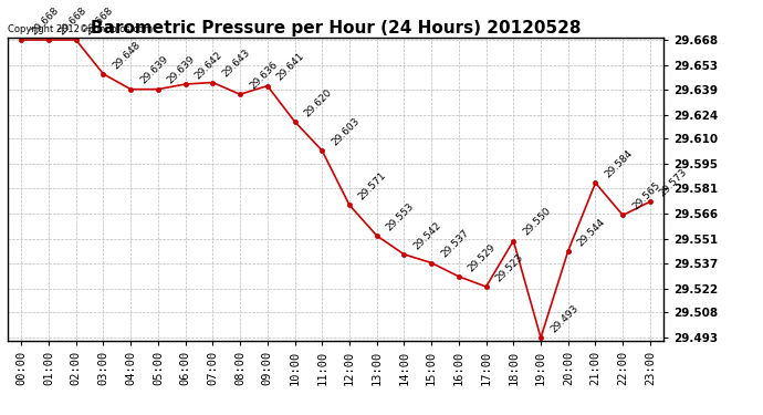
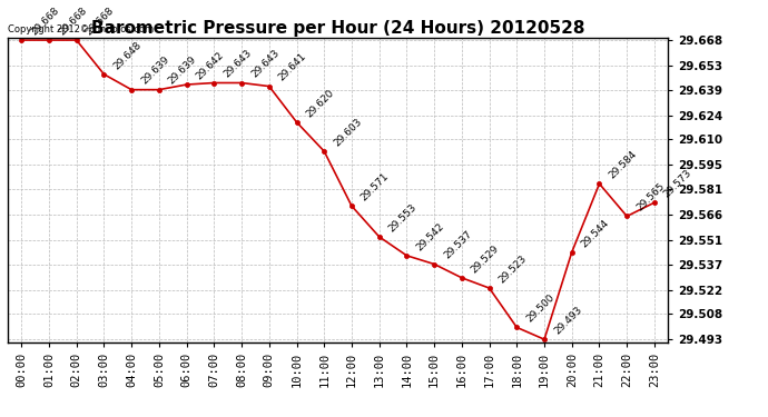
08:00: 29.636 -> 29.643
18:00: 29.550 -> 29.500
